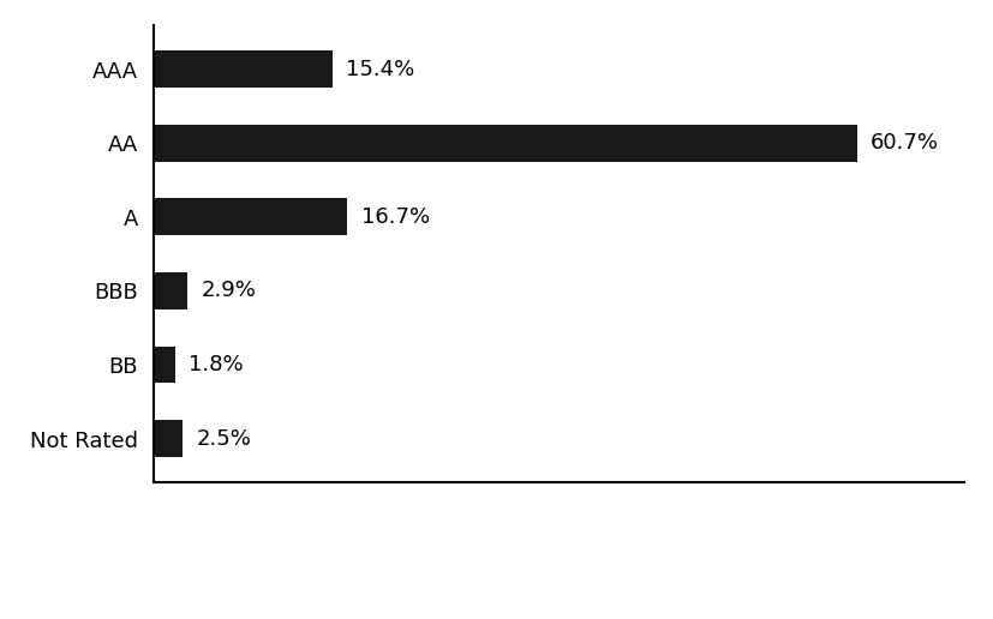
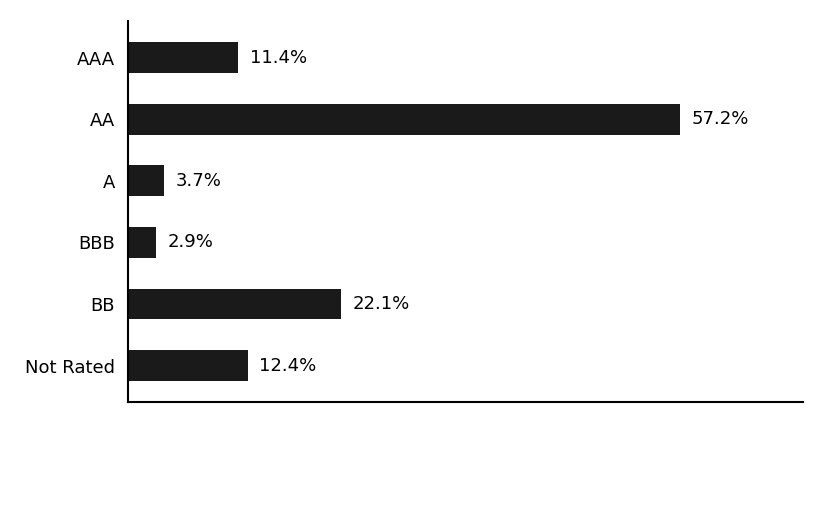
AAA: 15.4% -> 11.4%
AA: 60.7% -> 57.2%
A: 16.7% -> 3.7%
BB: 1.8% -> 22.1%
Not Rated: 2.5% -> 12.4%
